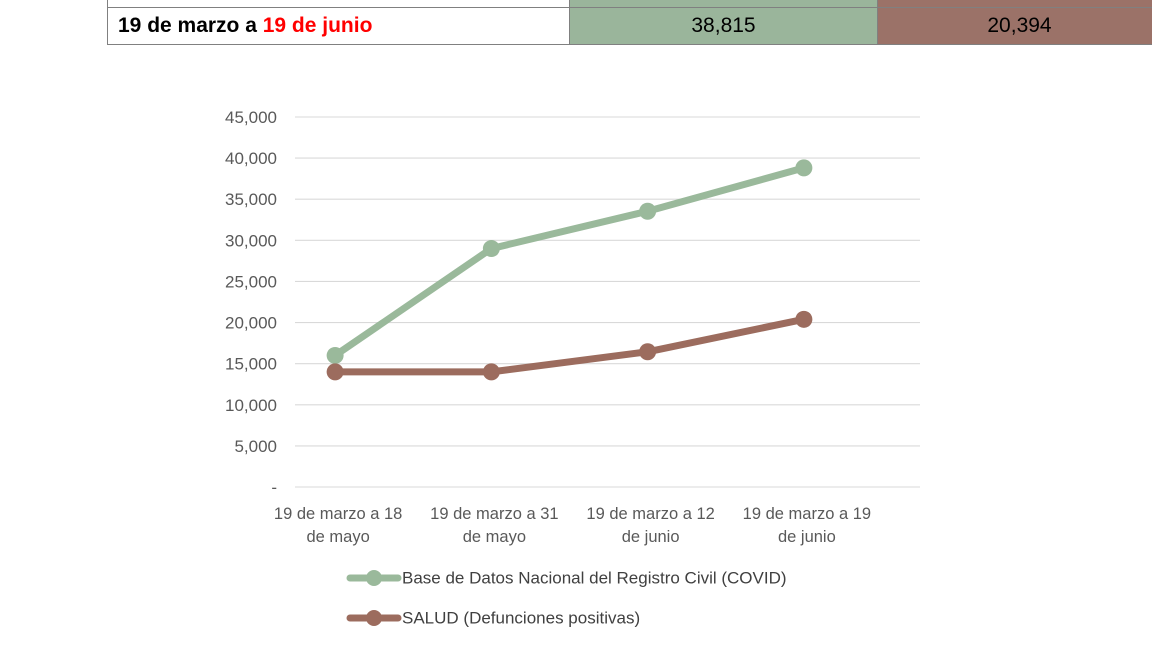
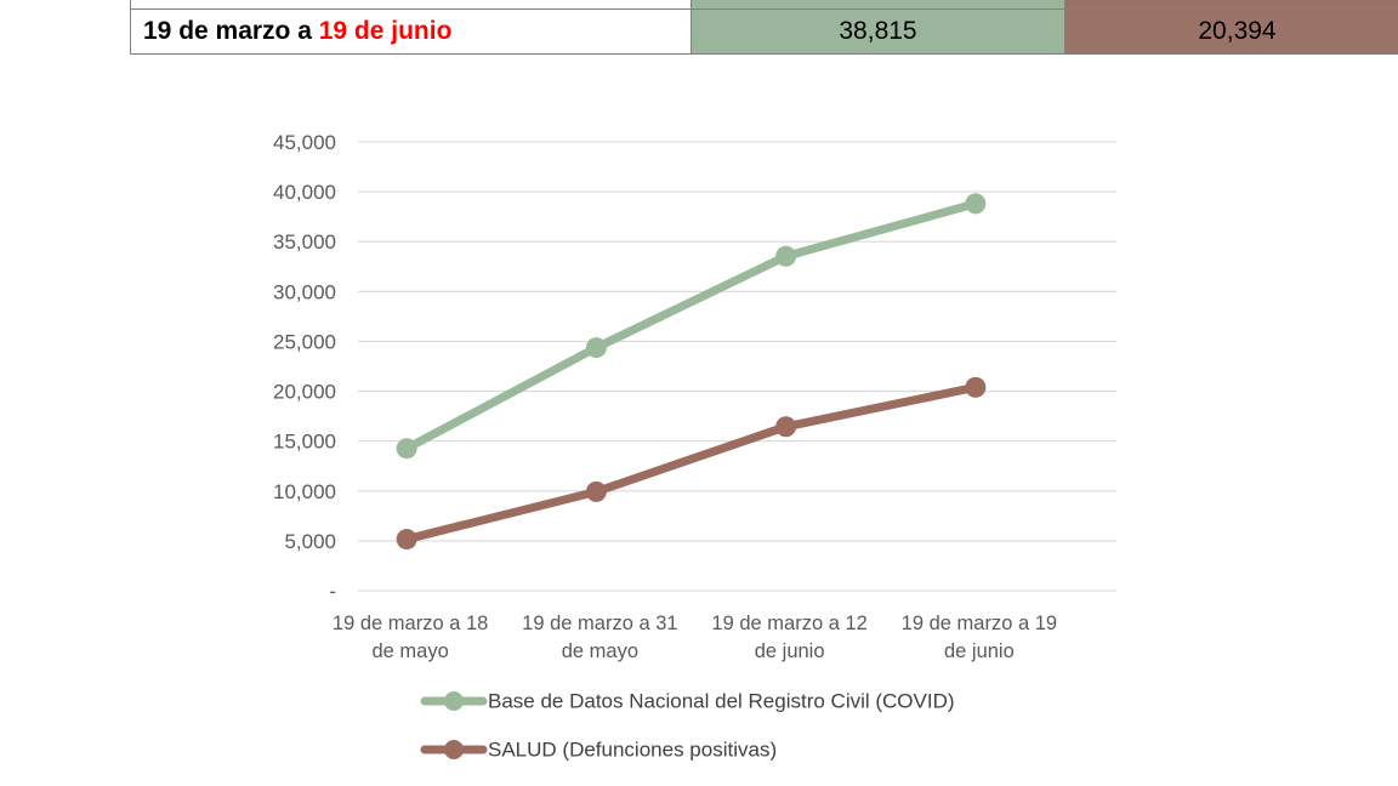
Base de Datos Nacional del Registro Civil (COVID)/19 de marzo a 18 de mayo: 16000 -> 14000
SALUD (Defunciones positivas)/19 de marzo a 18 de mayo: 14000 -> 5000
Base de Datos Nacional del Registro Civil (COVID)/19 de marzo a 31 de mayo: 29000 -> 24000
SALUD (Defunciones positivas)/19 de marzo a 31 de mayo: 14000 -> 10000
